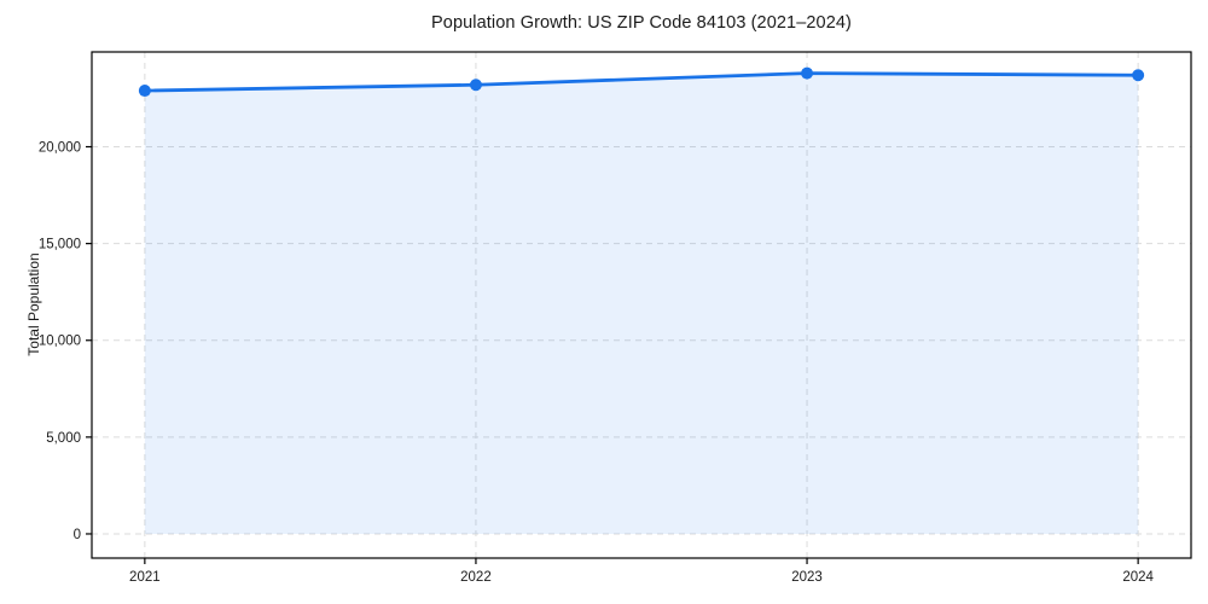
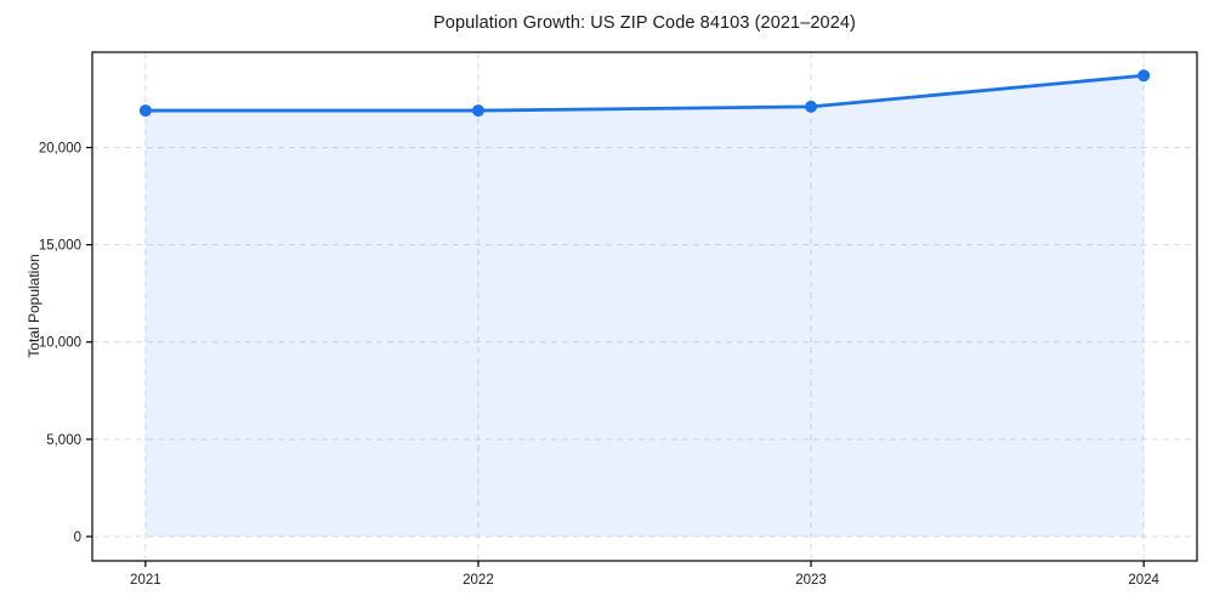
2021: 22900 -> 21900
2022: 23200 -> 21900
2023: 23800 -> 22100
